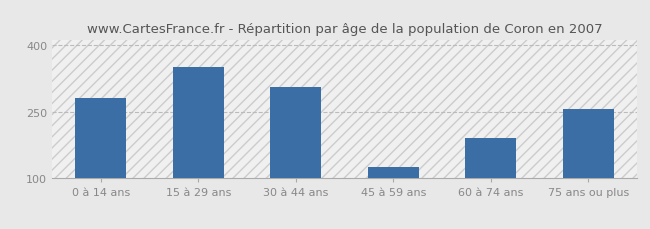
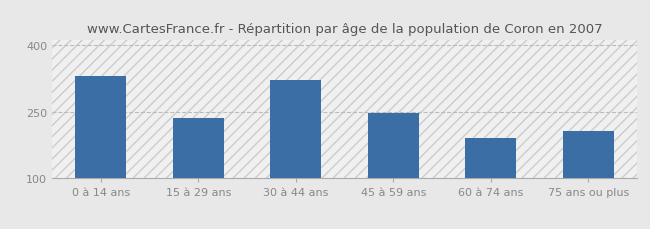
0 à 14 ans: 280 -> 330
15 à 29 ans: 350 -> 235
30 à 44 ans: 305 -> 320
45 à 59 ans: 125 -> 248
75 ans ou plus: 255 -> 207
